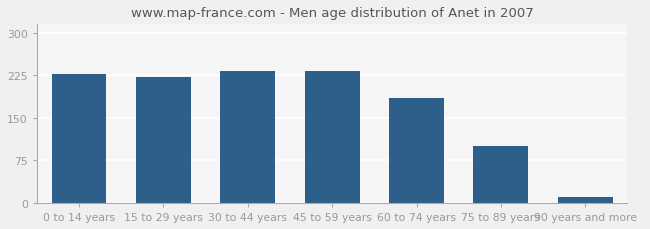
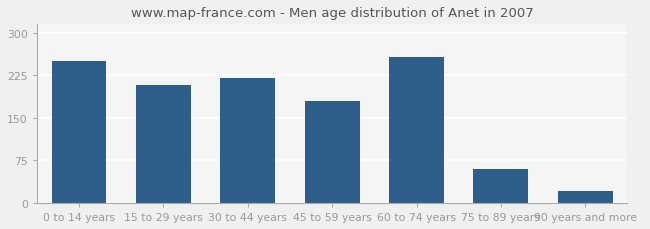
0 to 14 years: 228 -> 250
15 to 29 years: 222 -> 208
30 to 44 years: 232 -> 220
45 to 59 years: 233 -> 180
60 to 74 years: 185 -> 258
75 to 89 years: 100 -> 60
90 years and more: 10 -> 22
